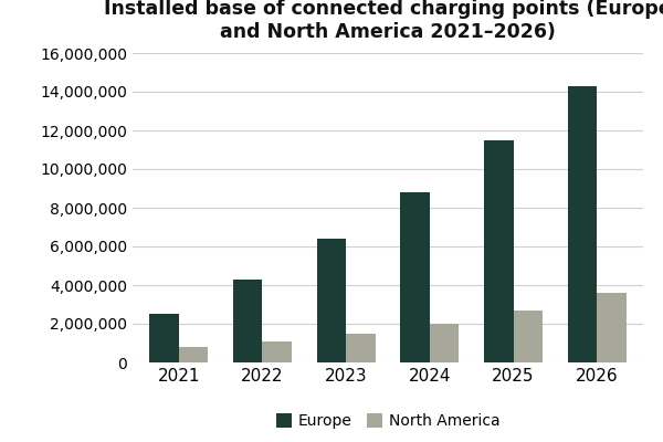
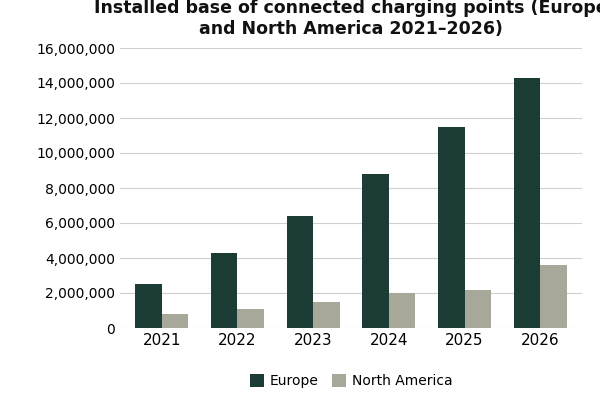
North America/2025: 2,700,000 -> 2,200,000
